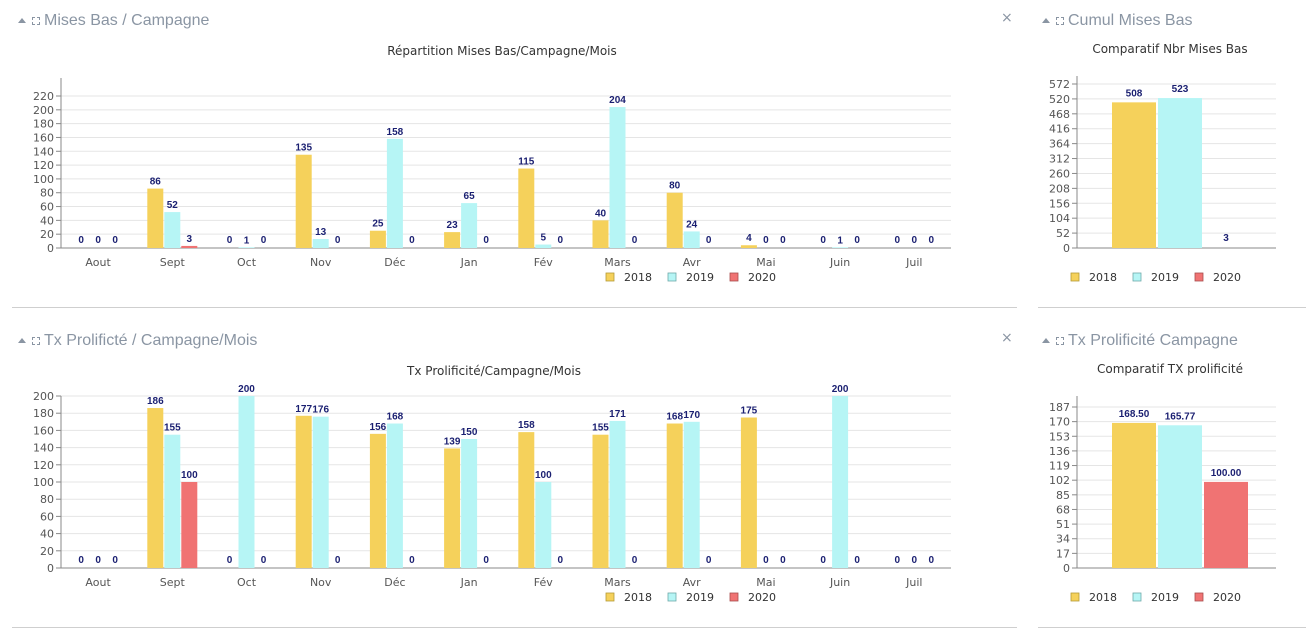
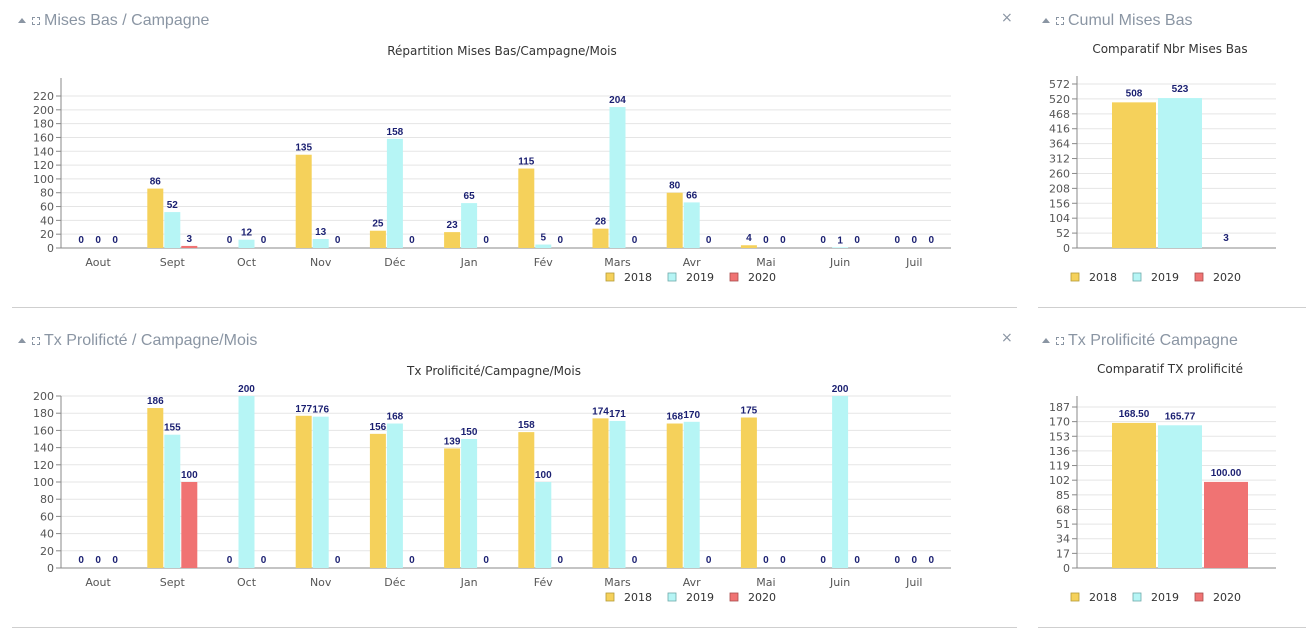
Répartition Mises Bas/Campagne/Mois/2019/Oct: 1 -> 12
Répartition Mises Bas/Campagne/Mois/2018/Mars: 40 -> 28
Répartition Mises Bas/Campagne/Mois/2019/Avr: 24 -> 66
Tx Prolificité/Campagne/Mois/2018/Mars: 155 -> 174
